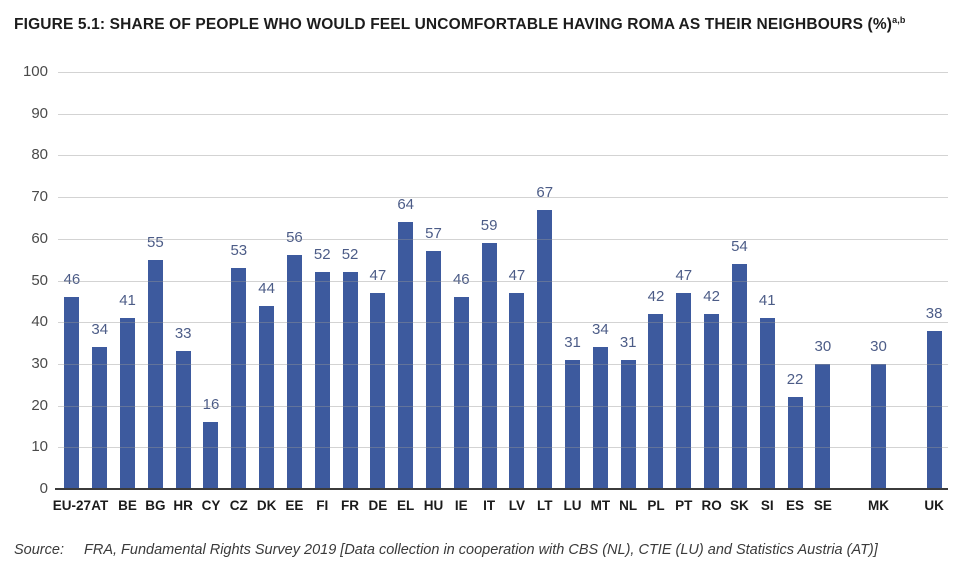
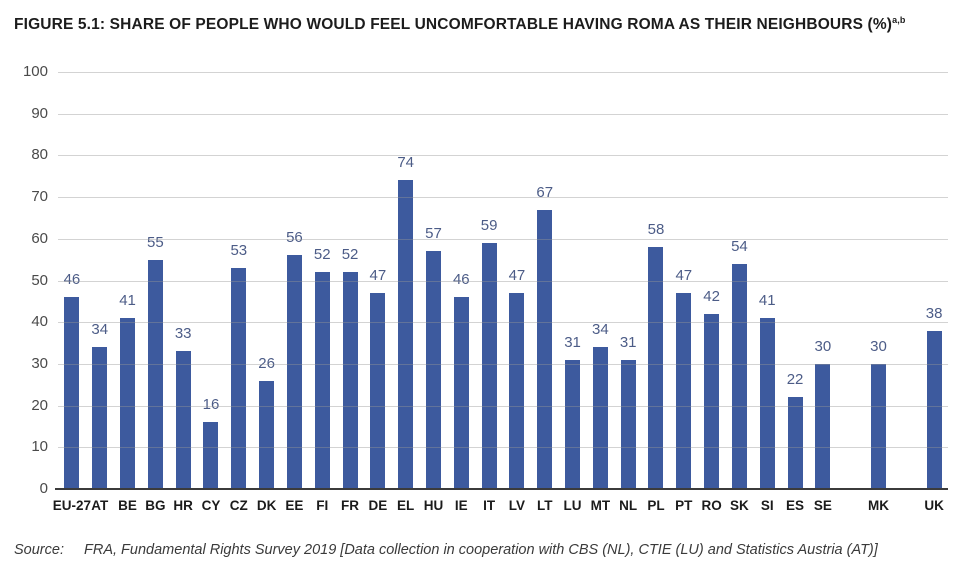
DK: 44 -> 26
EL: 64 -> 74
PL: 42 -> 58
